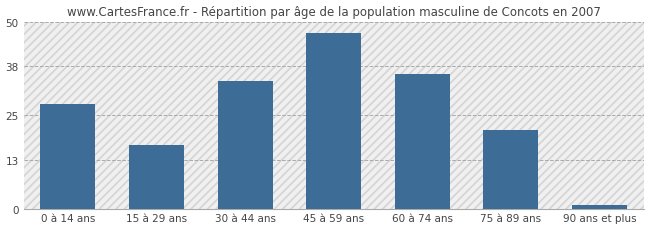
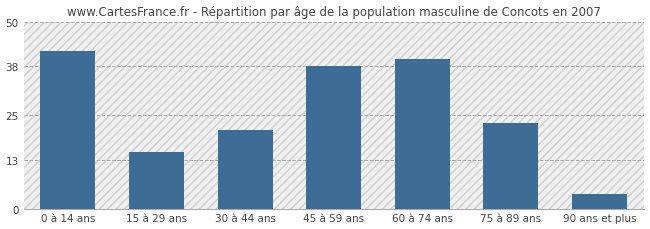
0 à 14 ans: 28 -> 42
15 à 29 ans: 17 -> 15
30 à 44 ans: 34 -> 21
45 à 59 ans: 47 -> 38
60 à 74 ans: 36 -> 40
75 à 89 ans: 21 -> 23
90 ans et plus: 1 -> 4
